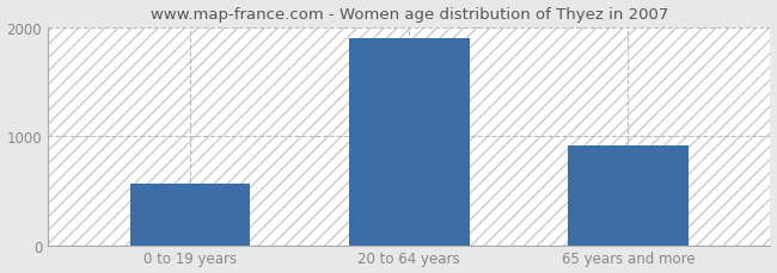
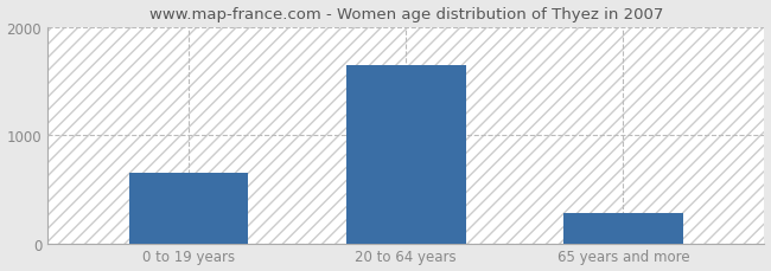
0 to 19 years: 560 -> 650
20 to 64 years: 1900 -> 1650
65 years and more: 920 -> 280
